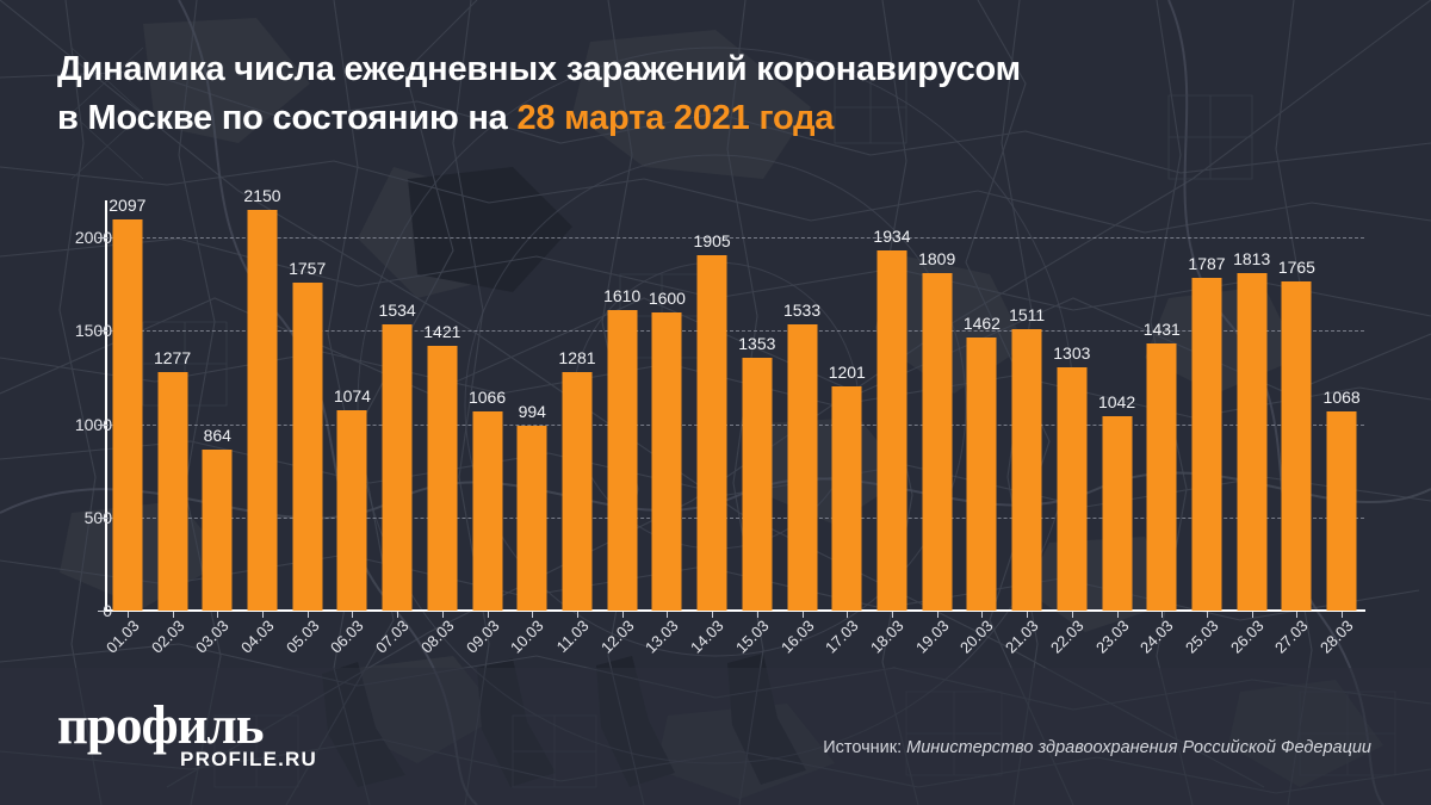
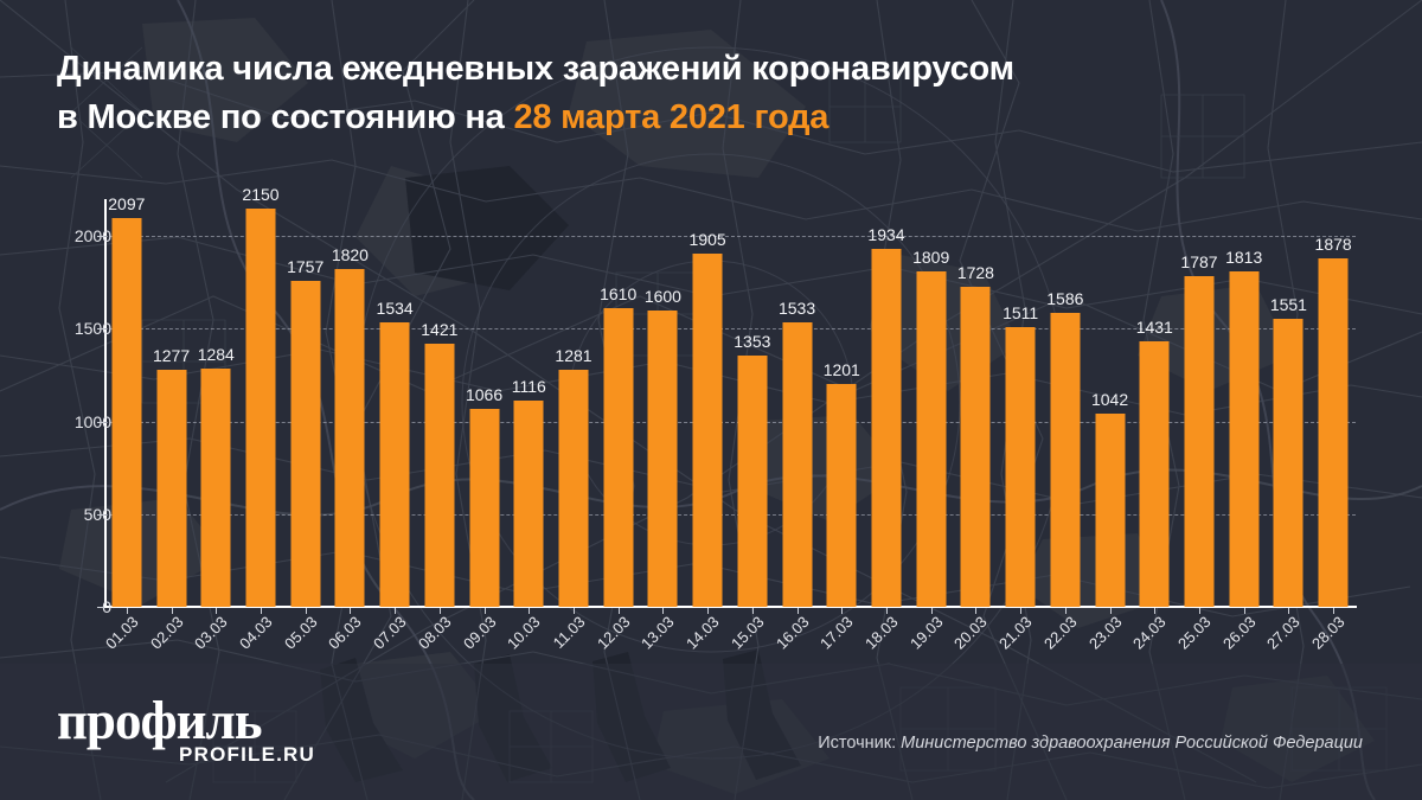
03.03: 864 -> 1284
06.03: 1074 -> 1820
10.03: 994 -> 1116
20.03: 1462 -> 1728
22.03: 1303 -> 1586
27.03: 1765 -> 1551
28.03: 1068 -> 1878
